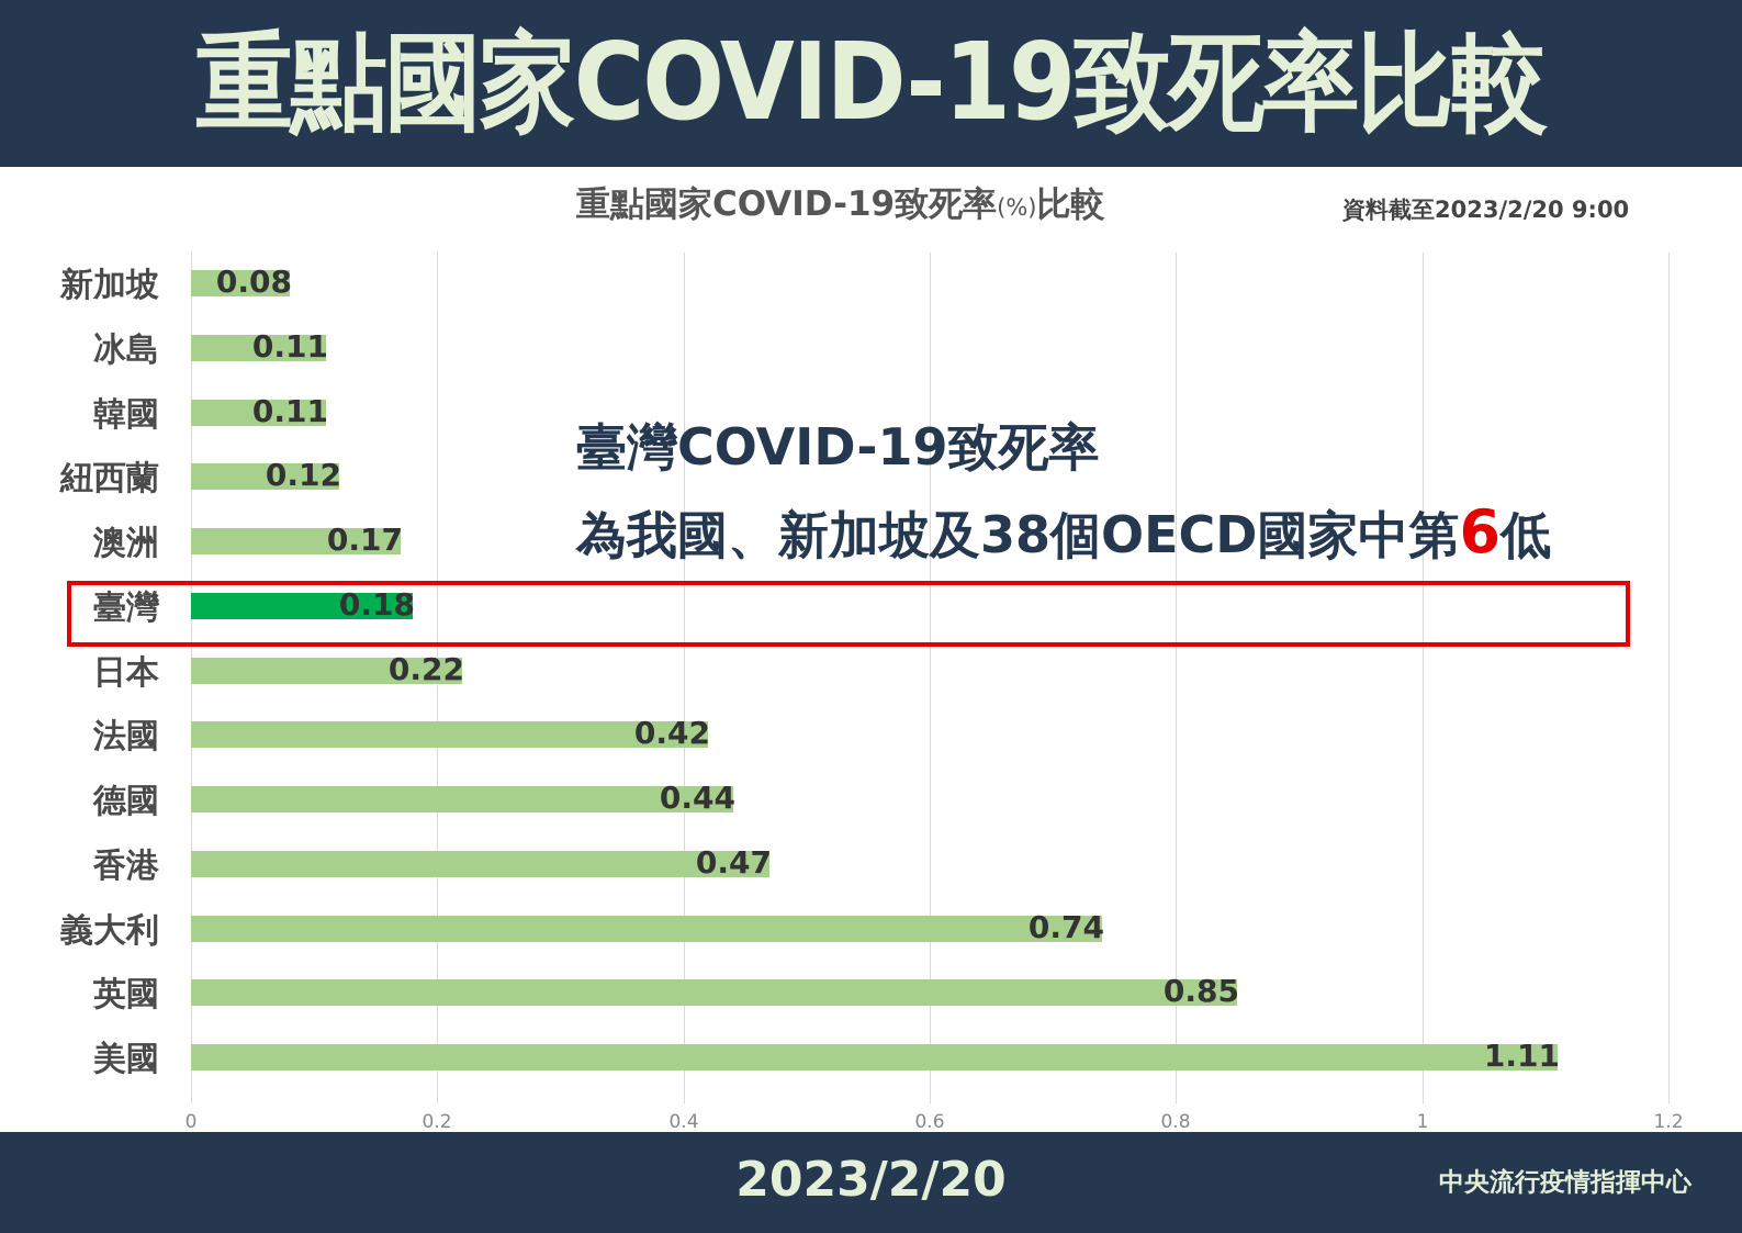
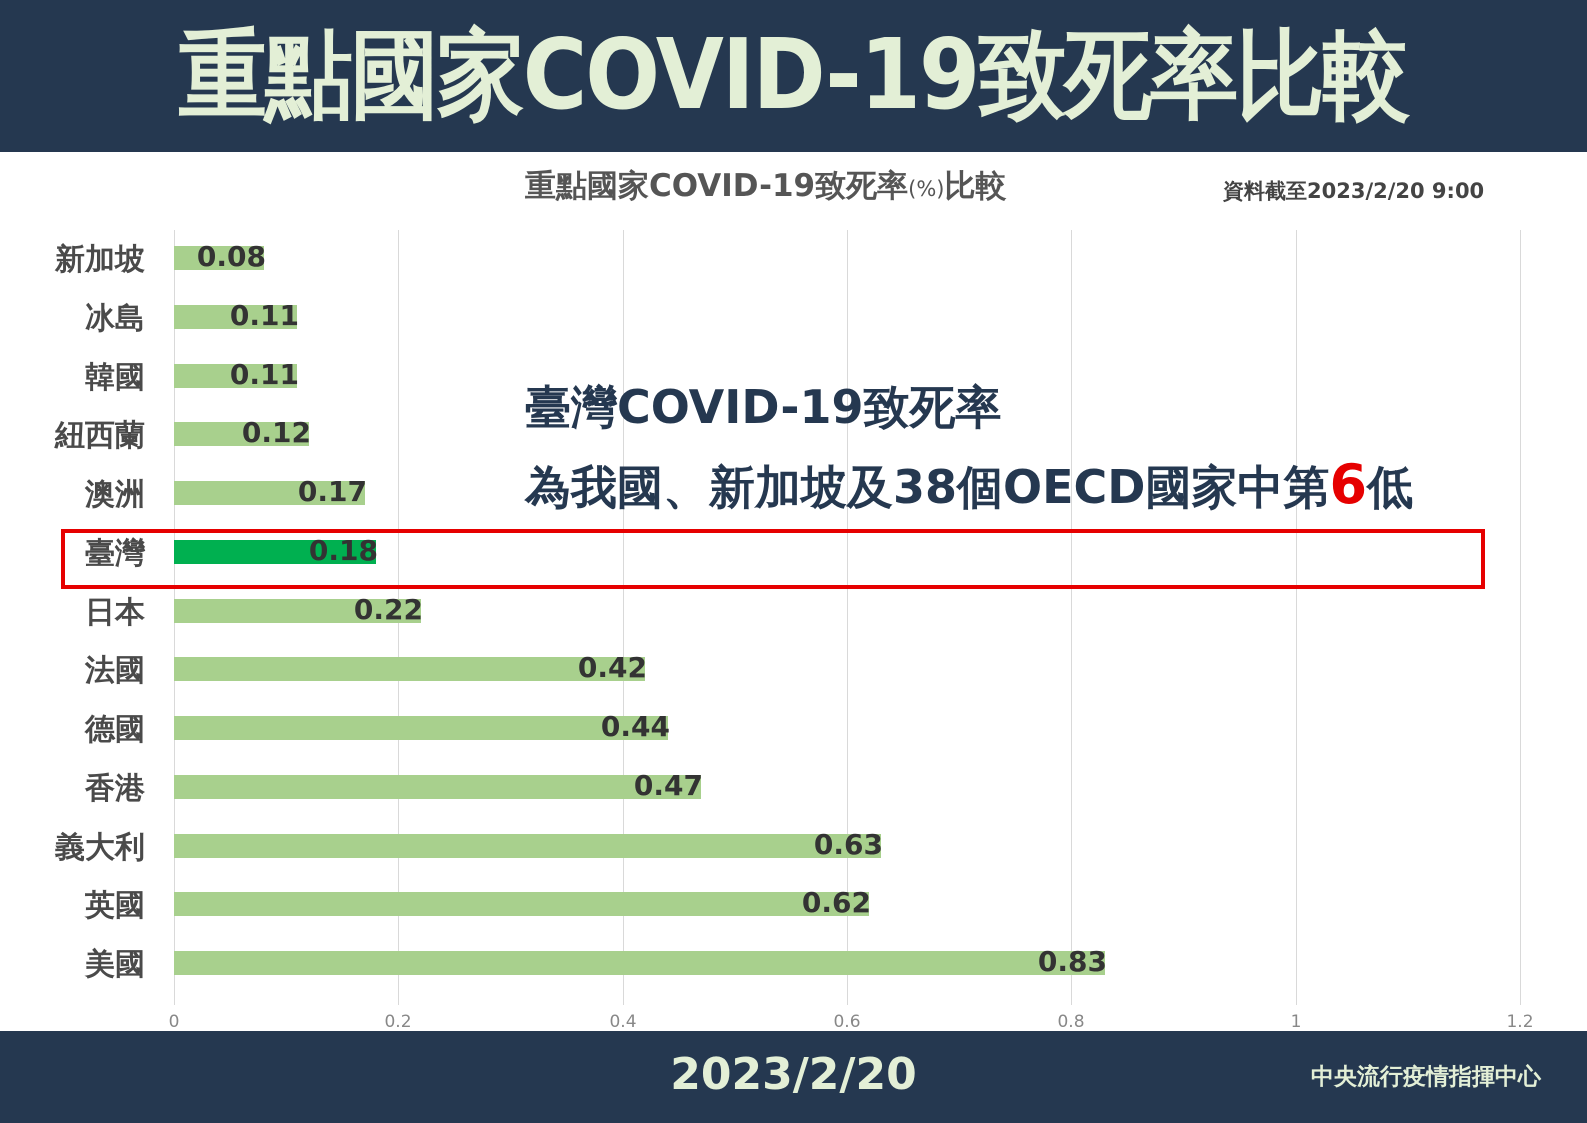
義大利: 0.74 -> 0.63
英國: 0.85 -> 0.62
美國: 1.11 -> 0.83
